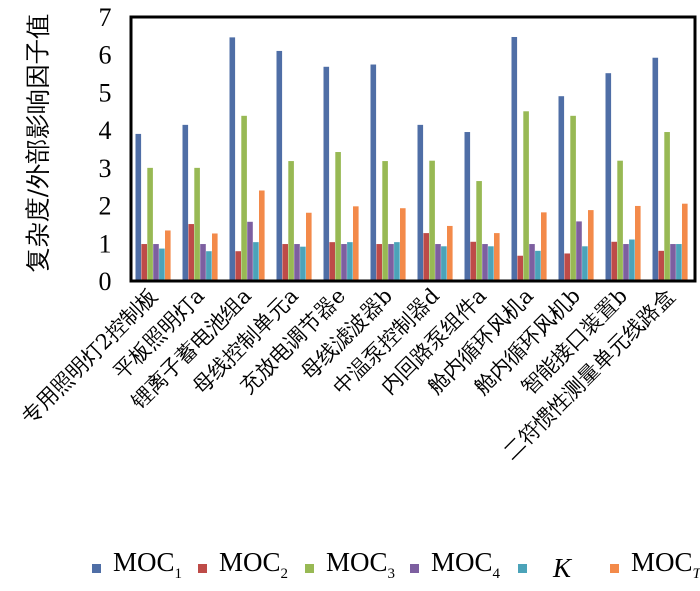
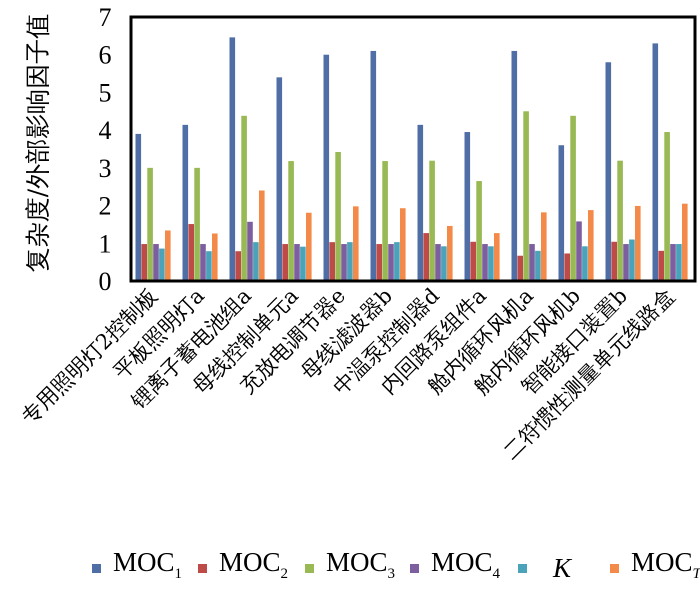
MOC1/母线控制单元a: 6.1 -> 5.4
MOC1/充放电调节器e: 5.7 -> 6.0
MOC1/母线滤波器b: 5.7 -> 6.1
MOC1/舱内循环风机a: 6.5 -> 6.1
MOC1/舱内循环风机b: 4.9 -> 3.6
MOC1/智能接口装置b: 5.5 -> 5.8
MOC1/二符惯性测量单元线路盒: 5.9 -> 6.3
